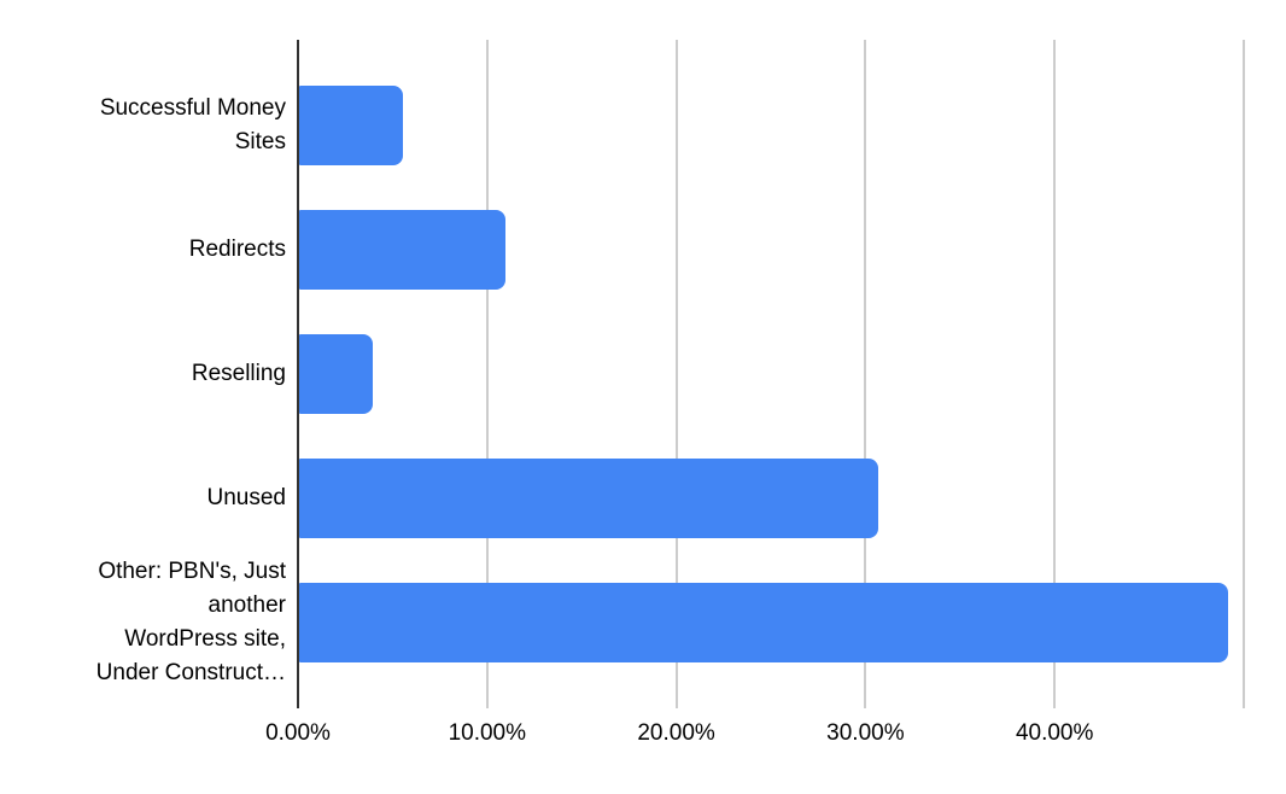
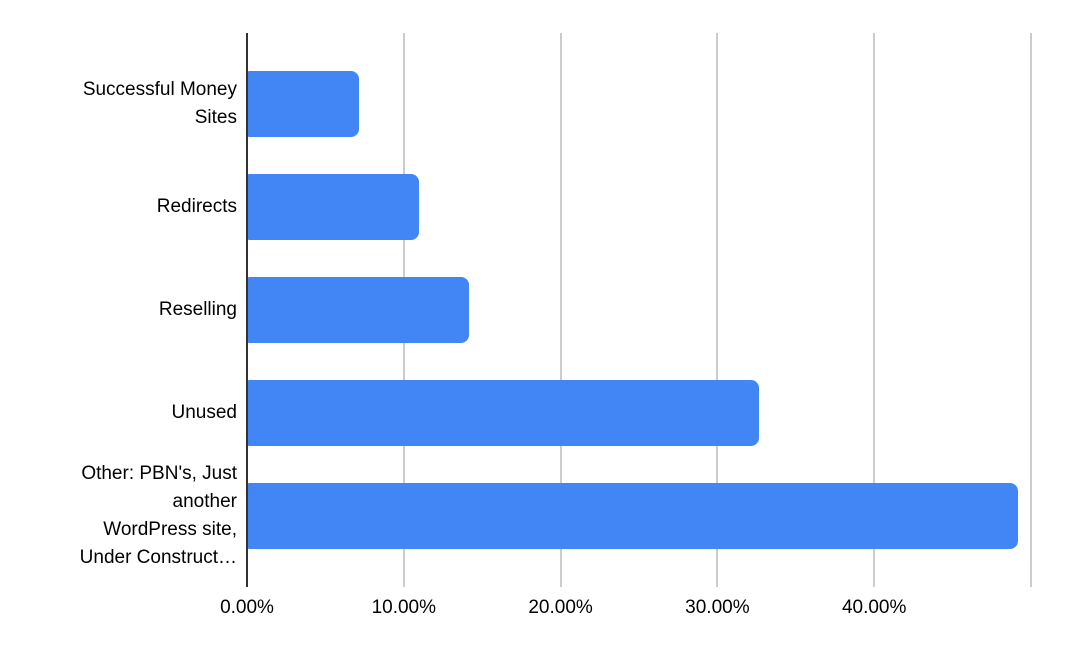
Successful Money Sites: 5.5% -> 7.1%
Reselling: 3.9% -> 14.1%
Unused: 30.6% -> 32.6%
